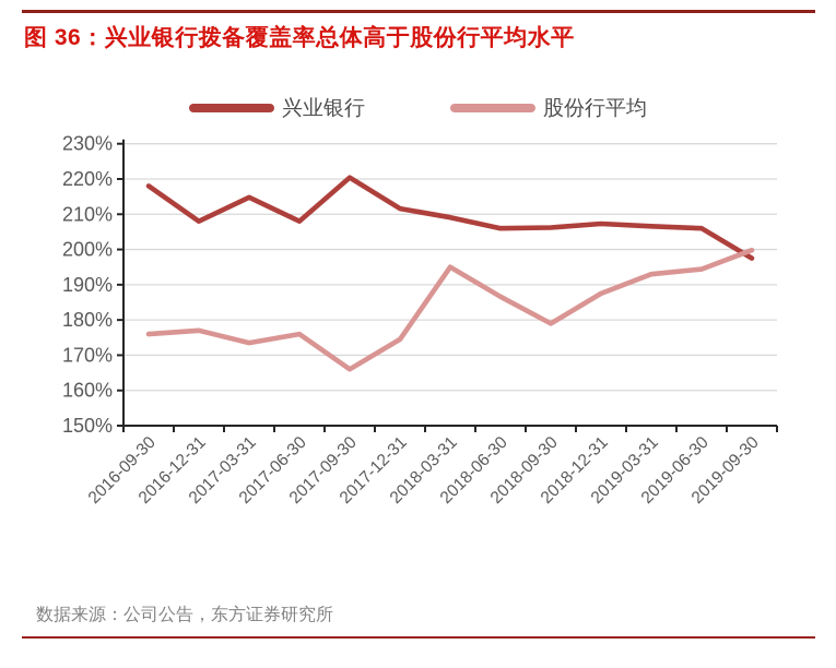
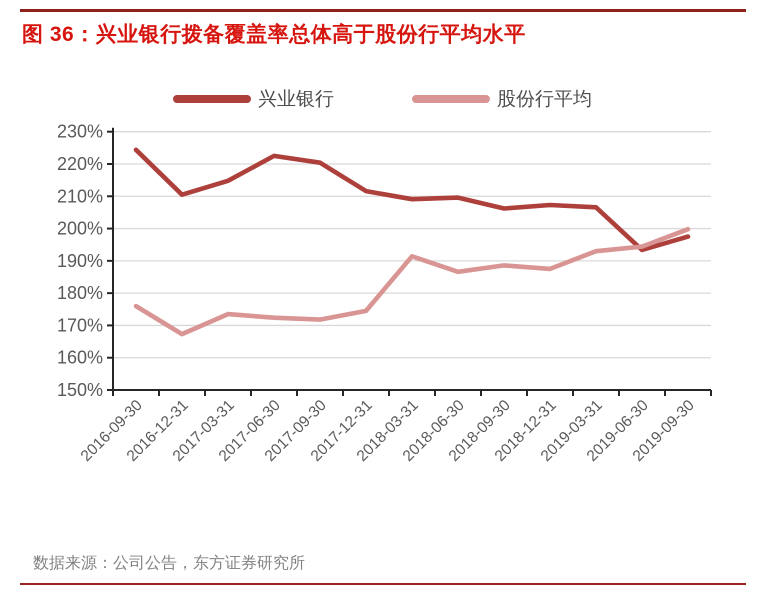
兴业银行/2016-09-30: 218% -> 224%
兴业银行/2016-12-31: 208% -> 210%
股份行平均/2016-12-31: 177% -> 167%
兴业银行/2017-06-30: 208% -> 222%
股份行平均/2017-06-30: 176% -> 172%
股份行平均/2017-09-30: 166% -> 172%
股份行平均/2018-03-31: 195% -> 191%
兴业银行/2018-06-30: 206% -> 210%
股份行平均/2018-09-30: 179% -> 189%
兴业银行/2019-06-30: 206% -> 193%
